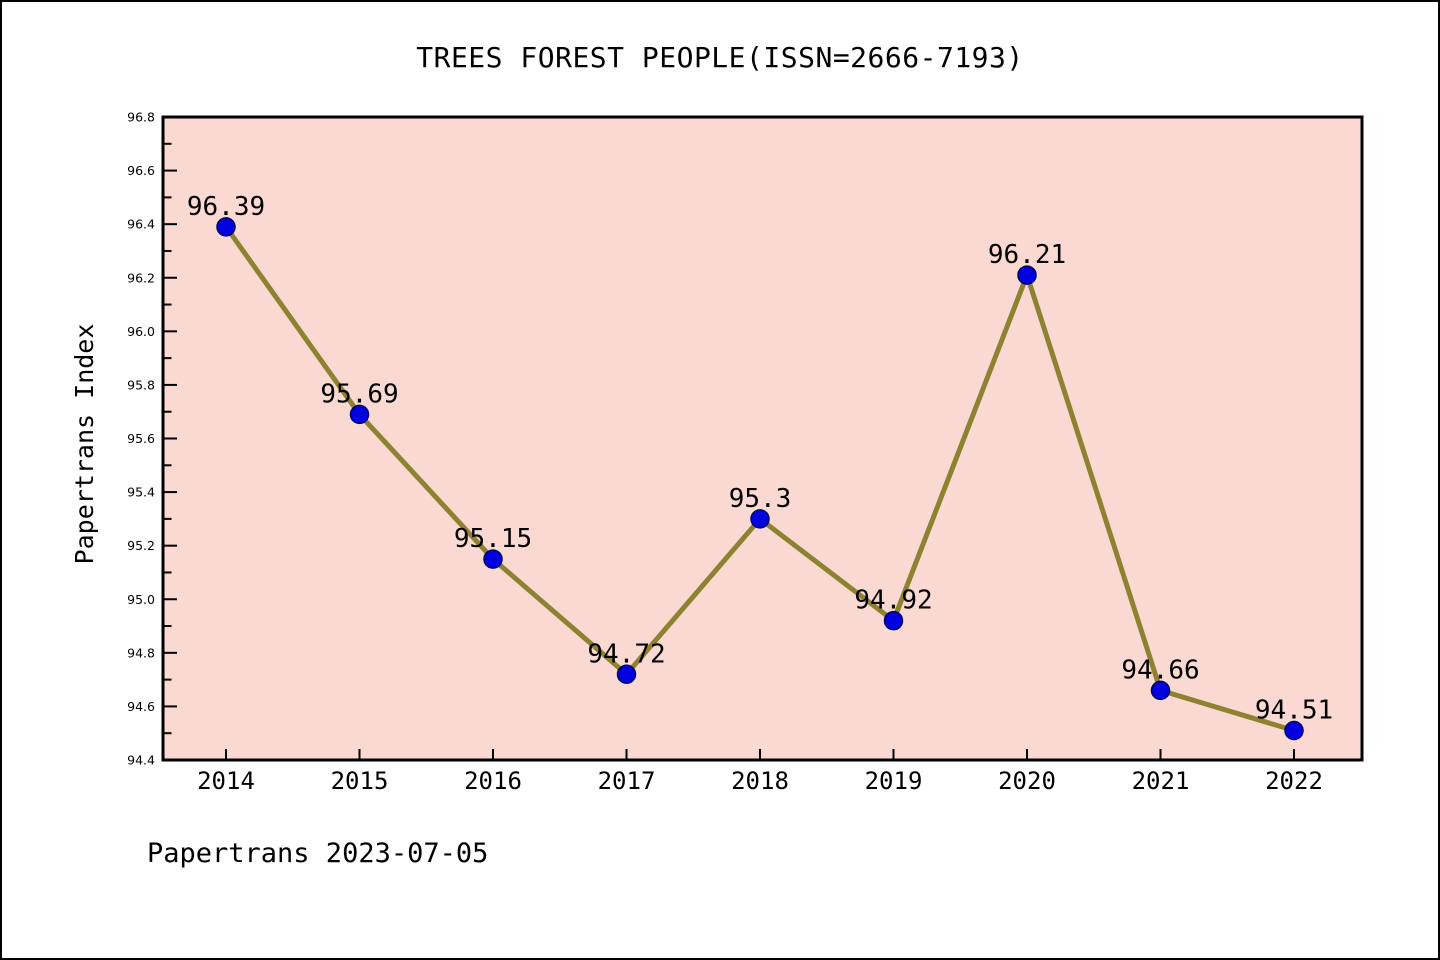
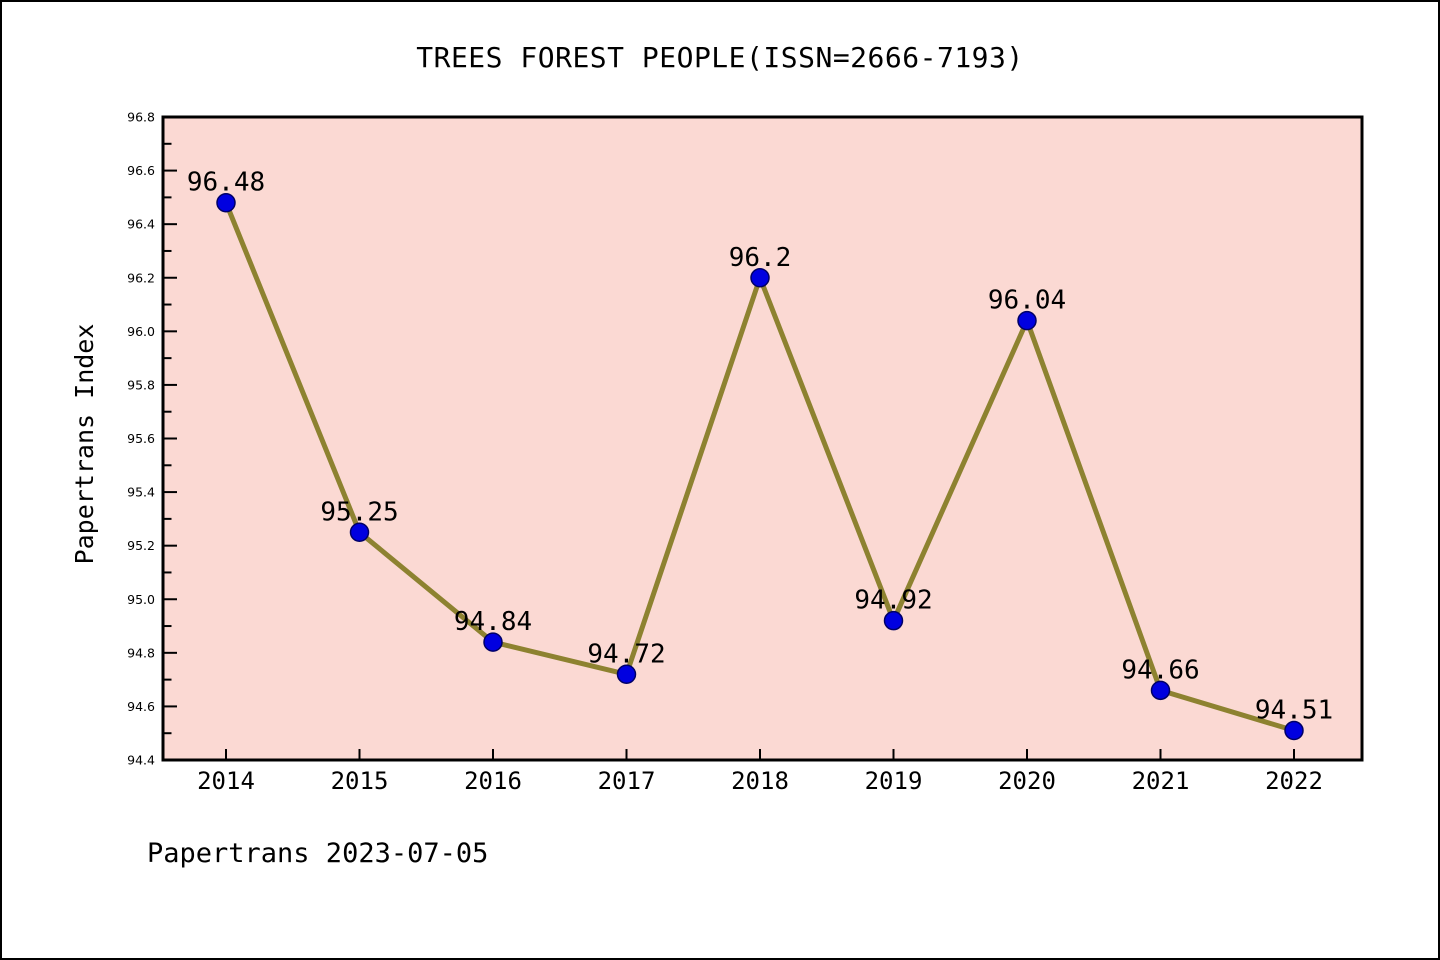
2014: 96.39 -> 96.48
2015: 95.69 -> 95.25
2016: 95.15 -> 94.84
2018: 95.3 -> 96.2
2020: 96.21 -> 96.04
